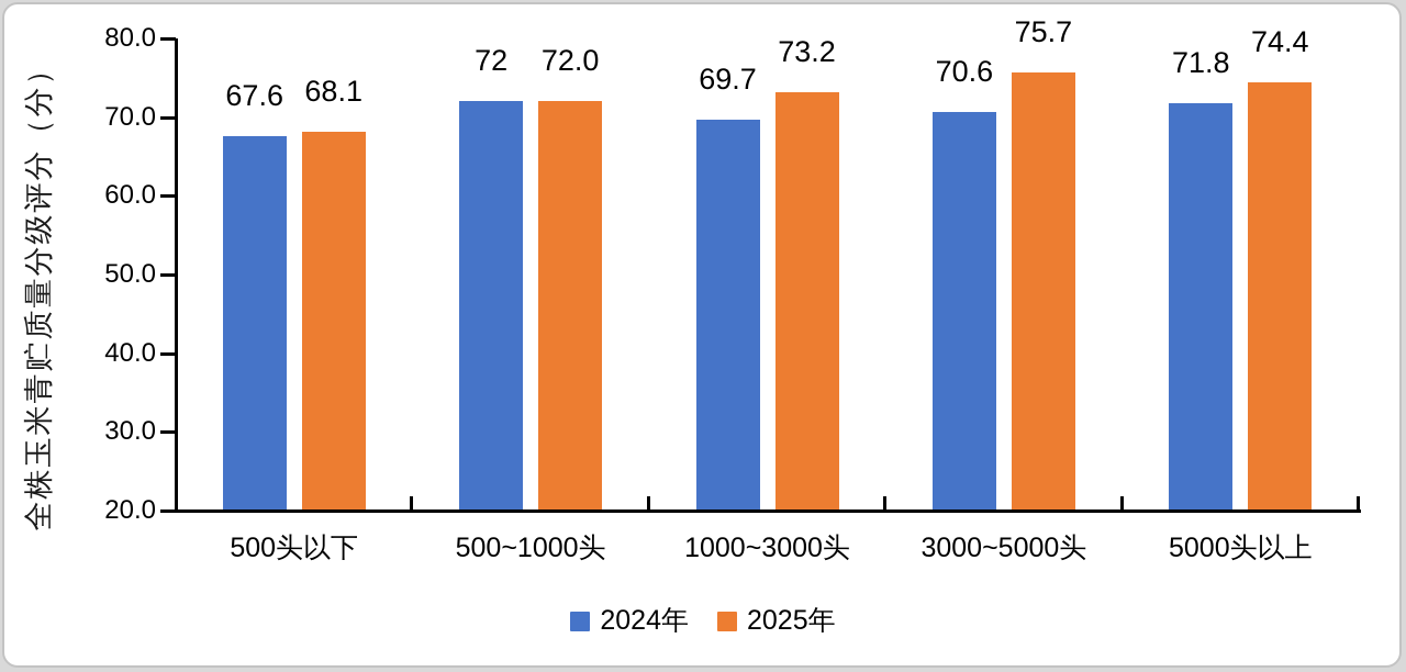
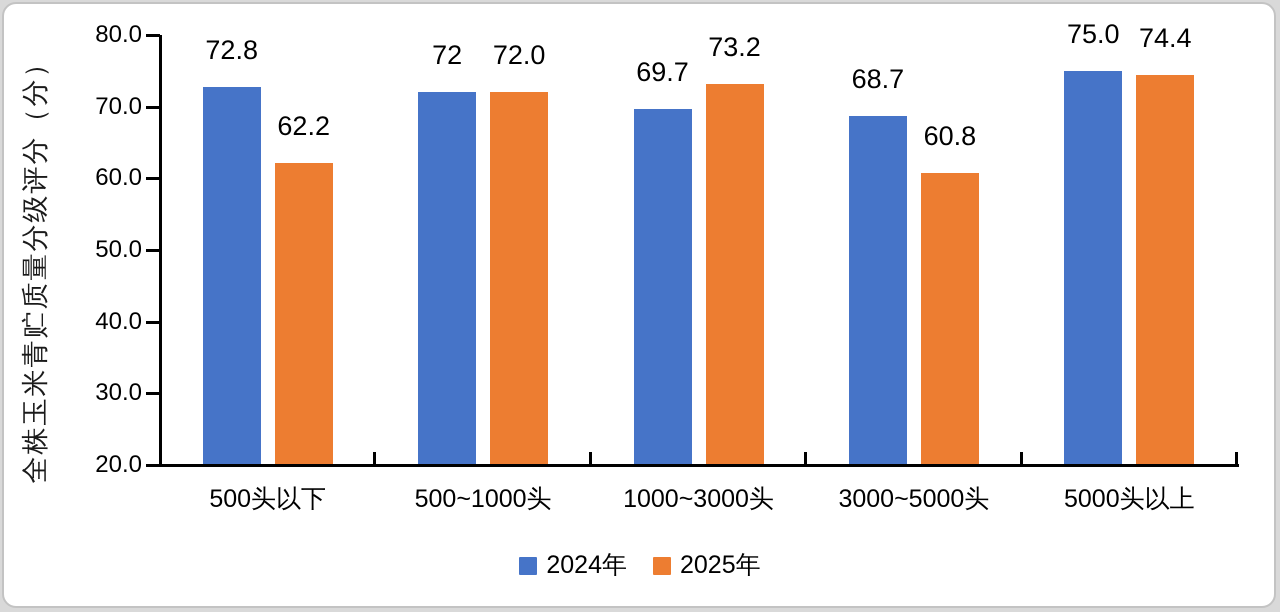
2024年/500头以下: 67.6 -> 72.8
2025年/500头以下: 68.1 -> 62.2
2024年/3000~5000头: 70.6 -> 68.7
2025年/3000~5000头: 75.7 -> 60.8
2024年/5000头以上: 71.8 -> 75.0
